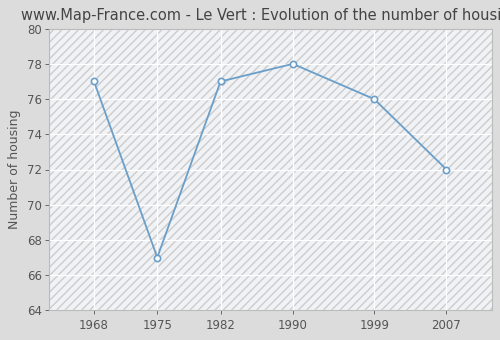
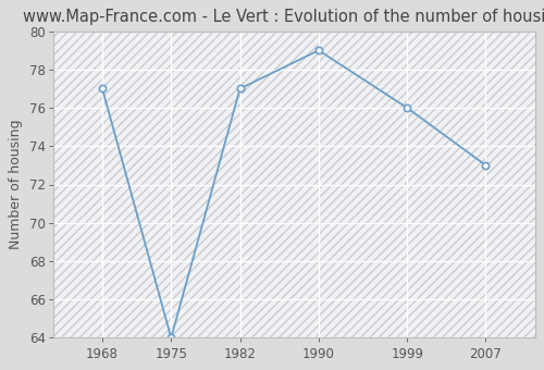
1975: 67 -> 64
1990: 78 -> 79
2007: 72 -> 73
